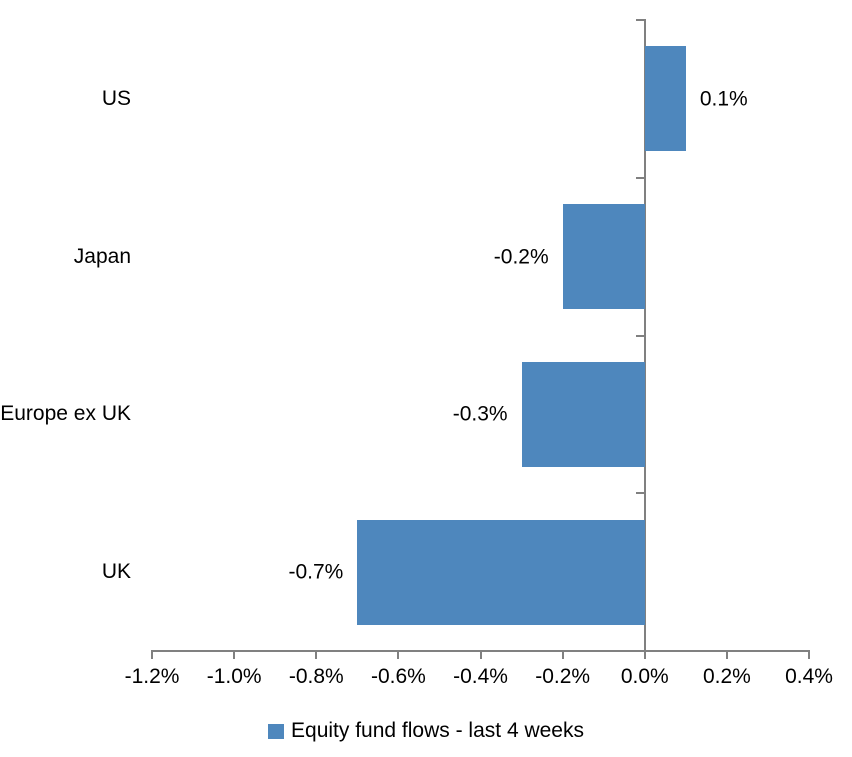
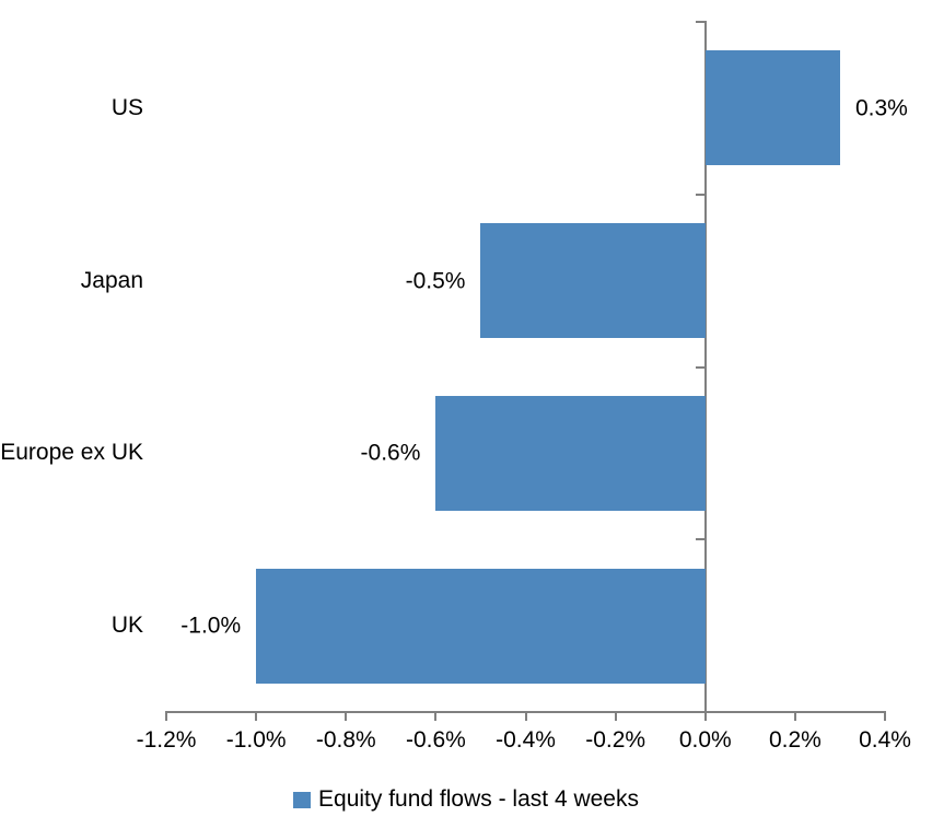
US: 0.1% -> 0.3%
Japan: -0.2% -> -0.5%
Europe ex UK: -0.3% -> -0.6%
UK: -0.7% -> -1.0%
